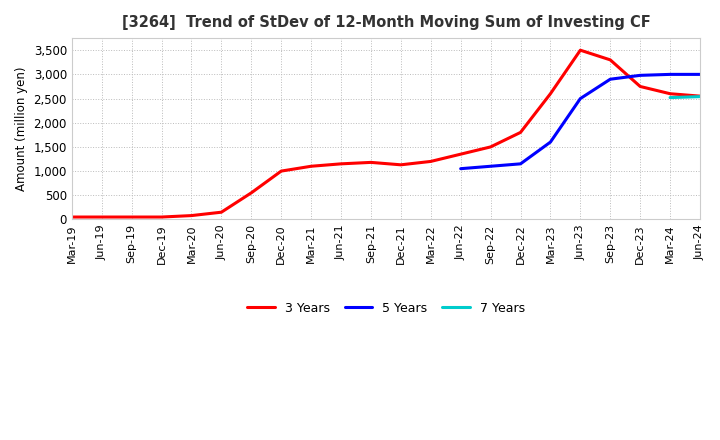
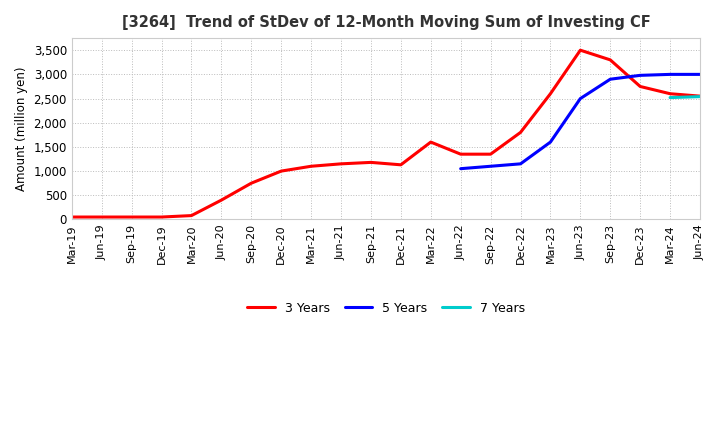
3 Years/Jun-20: 150 -> 400
3 Years/Sep-20: 550 -> 750
3 Years/Mar-22: 1,200 -> 1,600
3 Years/Sep-22: 1,500 -> 1,350
